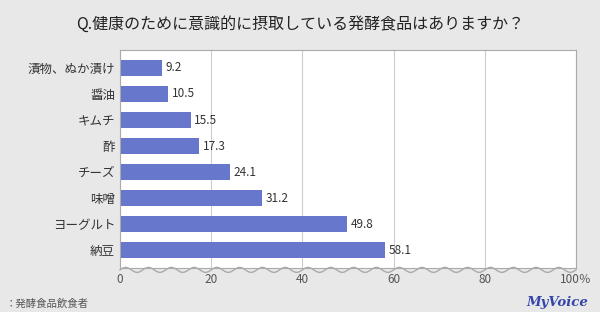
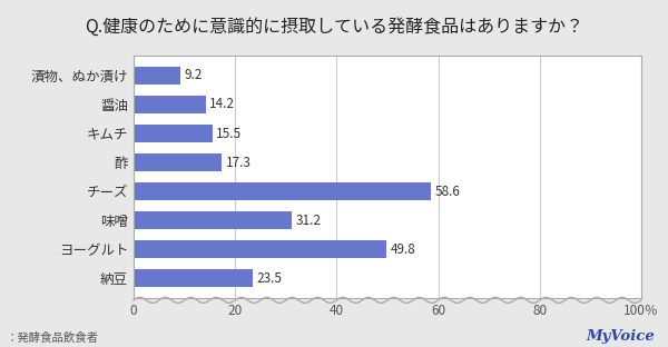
醤油: 10.5 -> 14.2
チーズ: 24.1 -> 58.6
納豆: 58.1 -> 23.5
